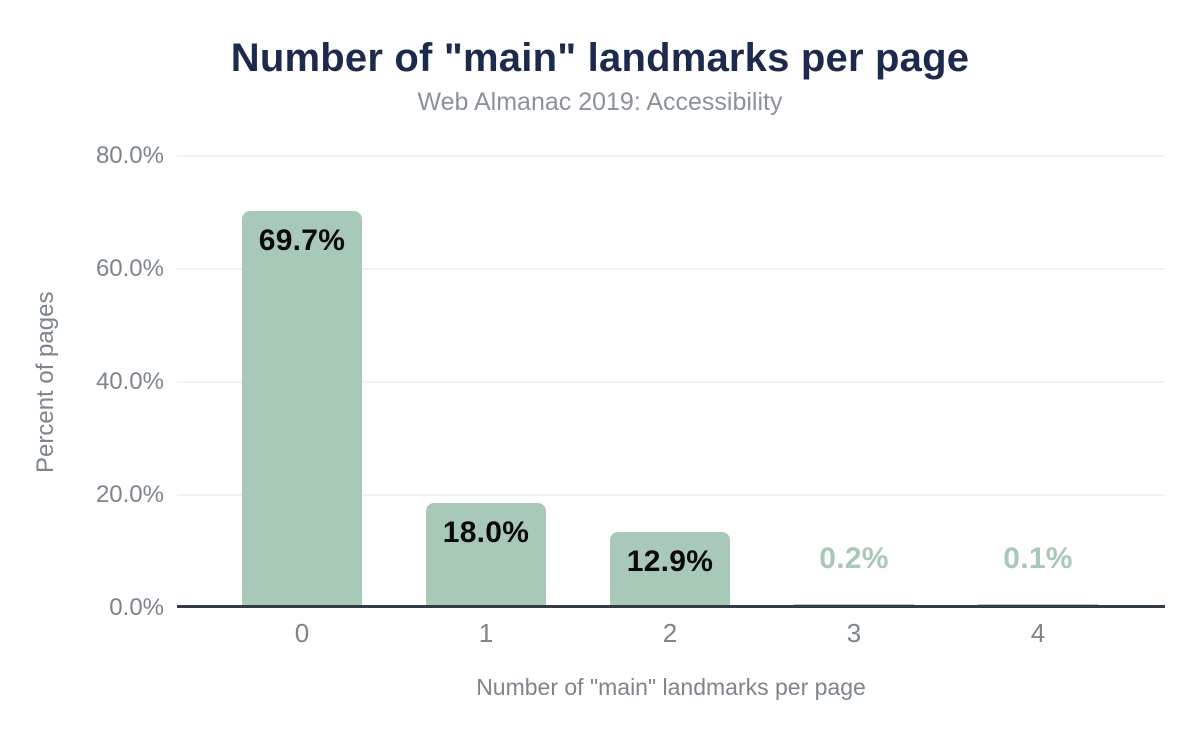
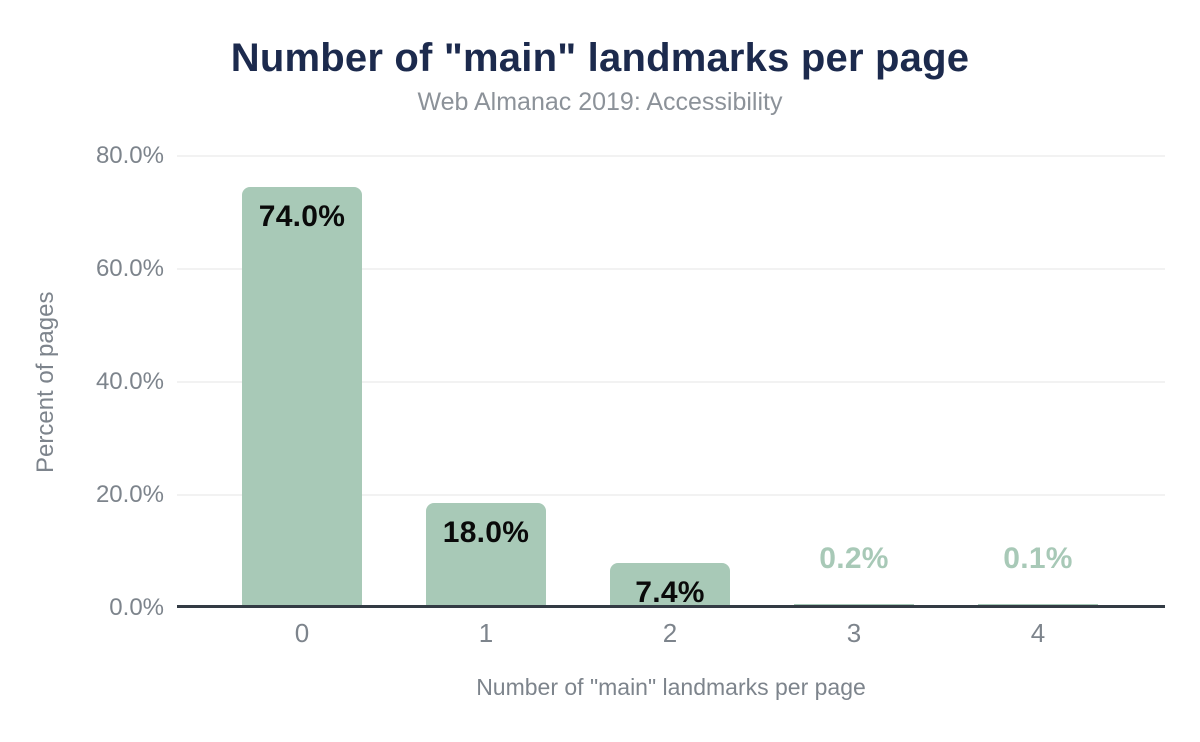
0: 69.7% -> 74.0%
2: 12.9% -> 7.4%
